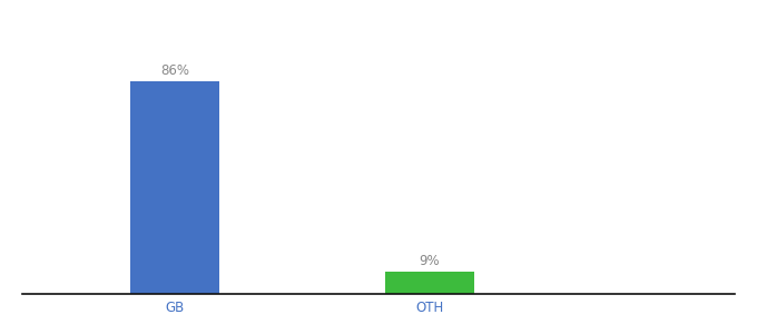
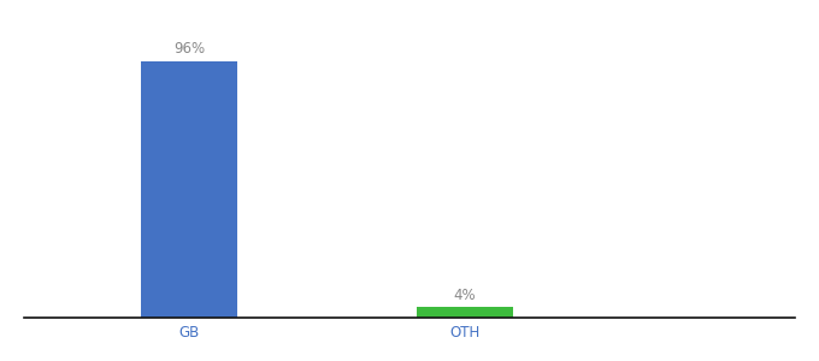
GB: 86% -> 96%
OTH: 9% -> 4%
